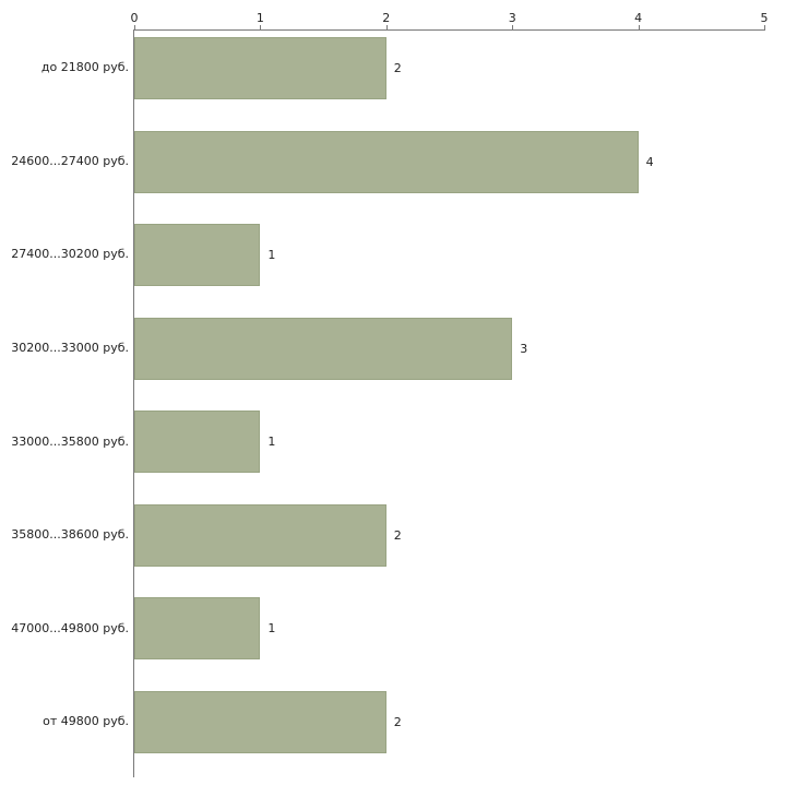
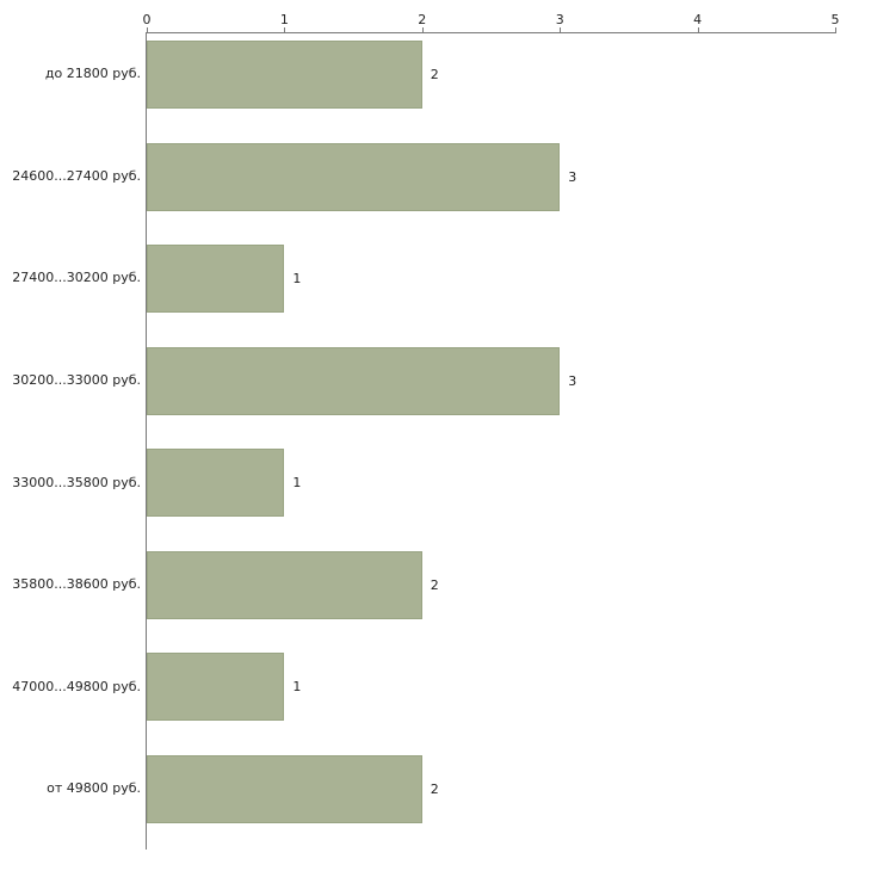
24600...27400 руб.: 4 -> 3
